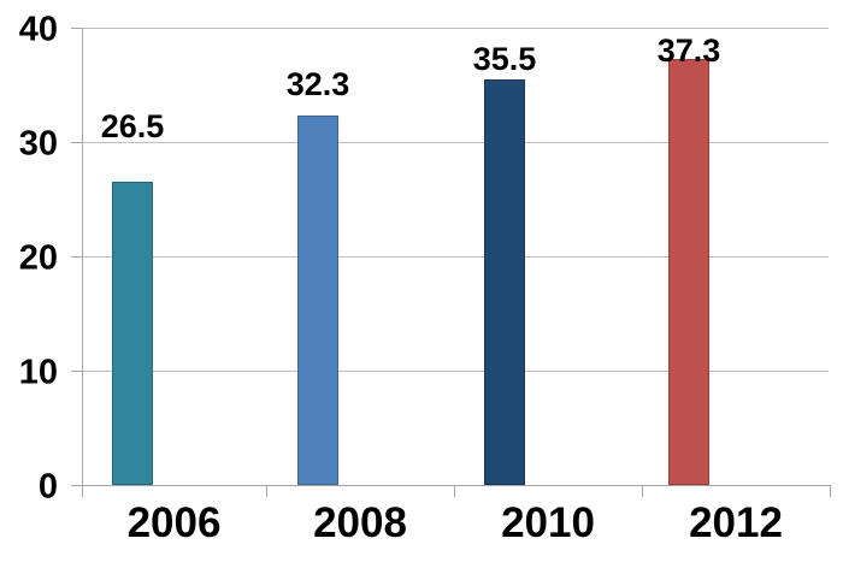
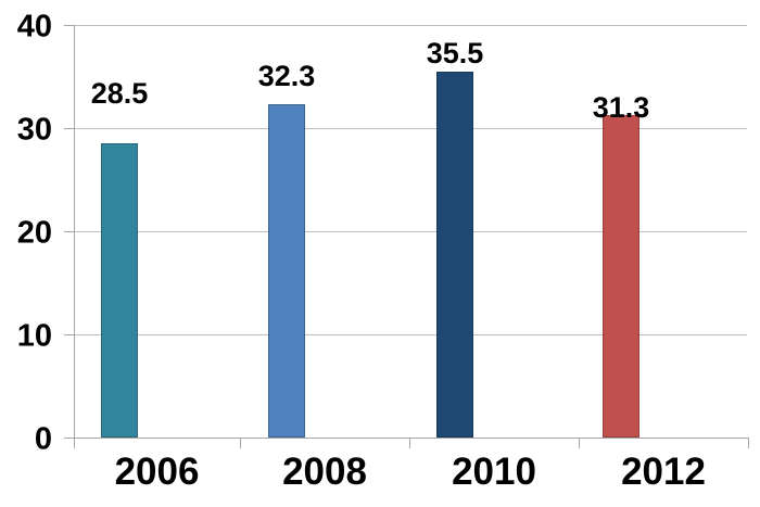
2006: 26.5 -> 28.5
2012: 37.3 -> 31.3
